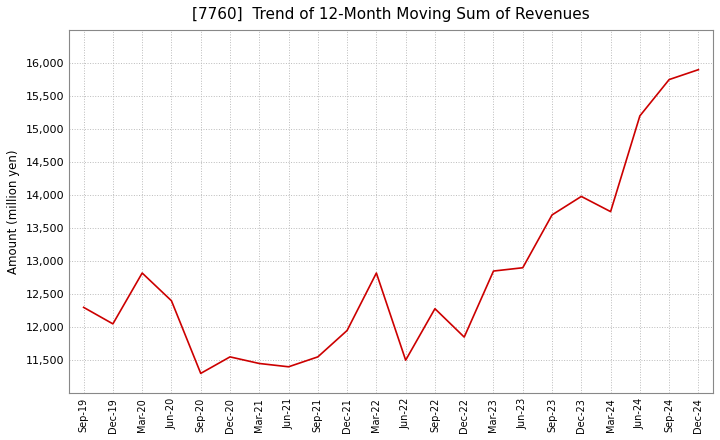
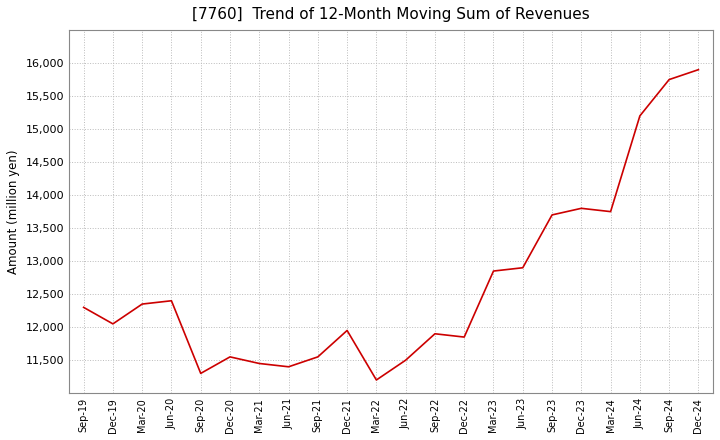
Mar-20: 12,820 -> 12,350
Mar-22: 12,820 -> 11,200
Sep-22: 12,280 -> 11,900
Dec-23: 13,980 -> 13,800
